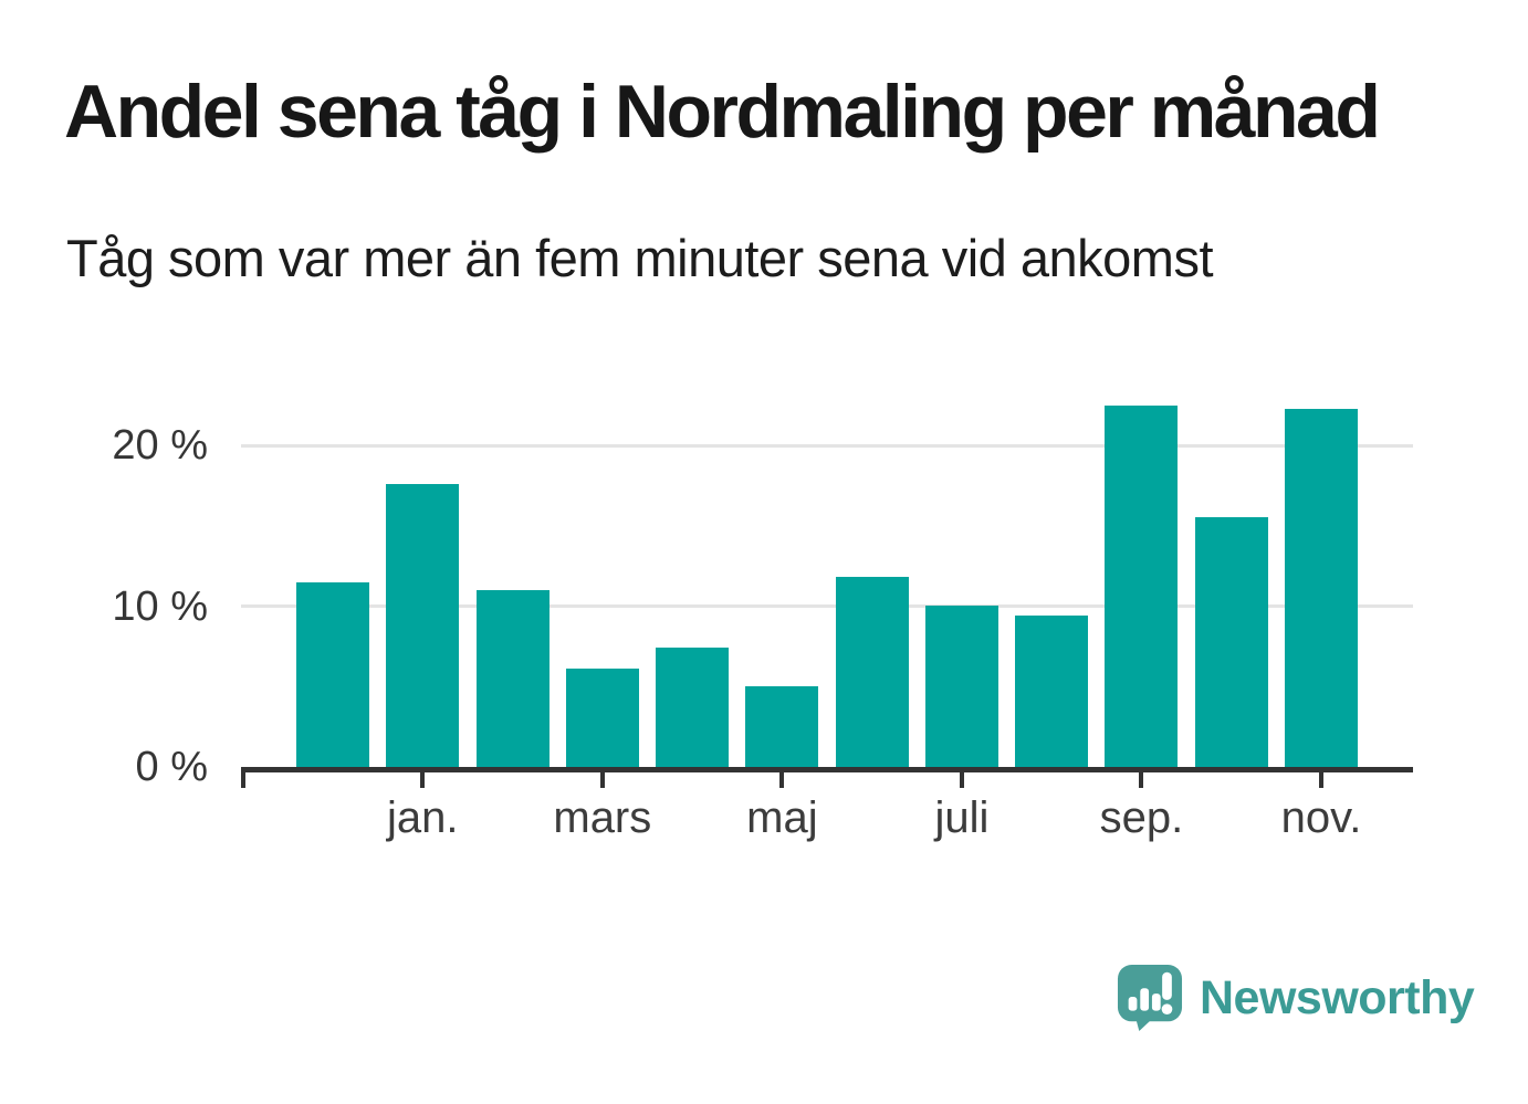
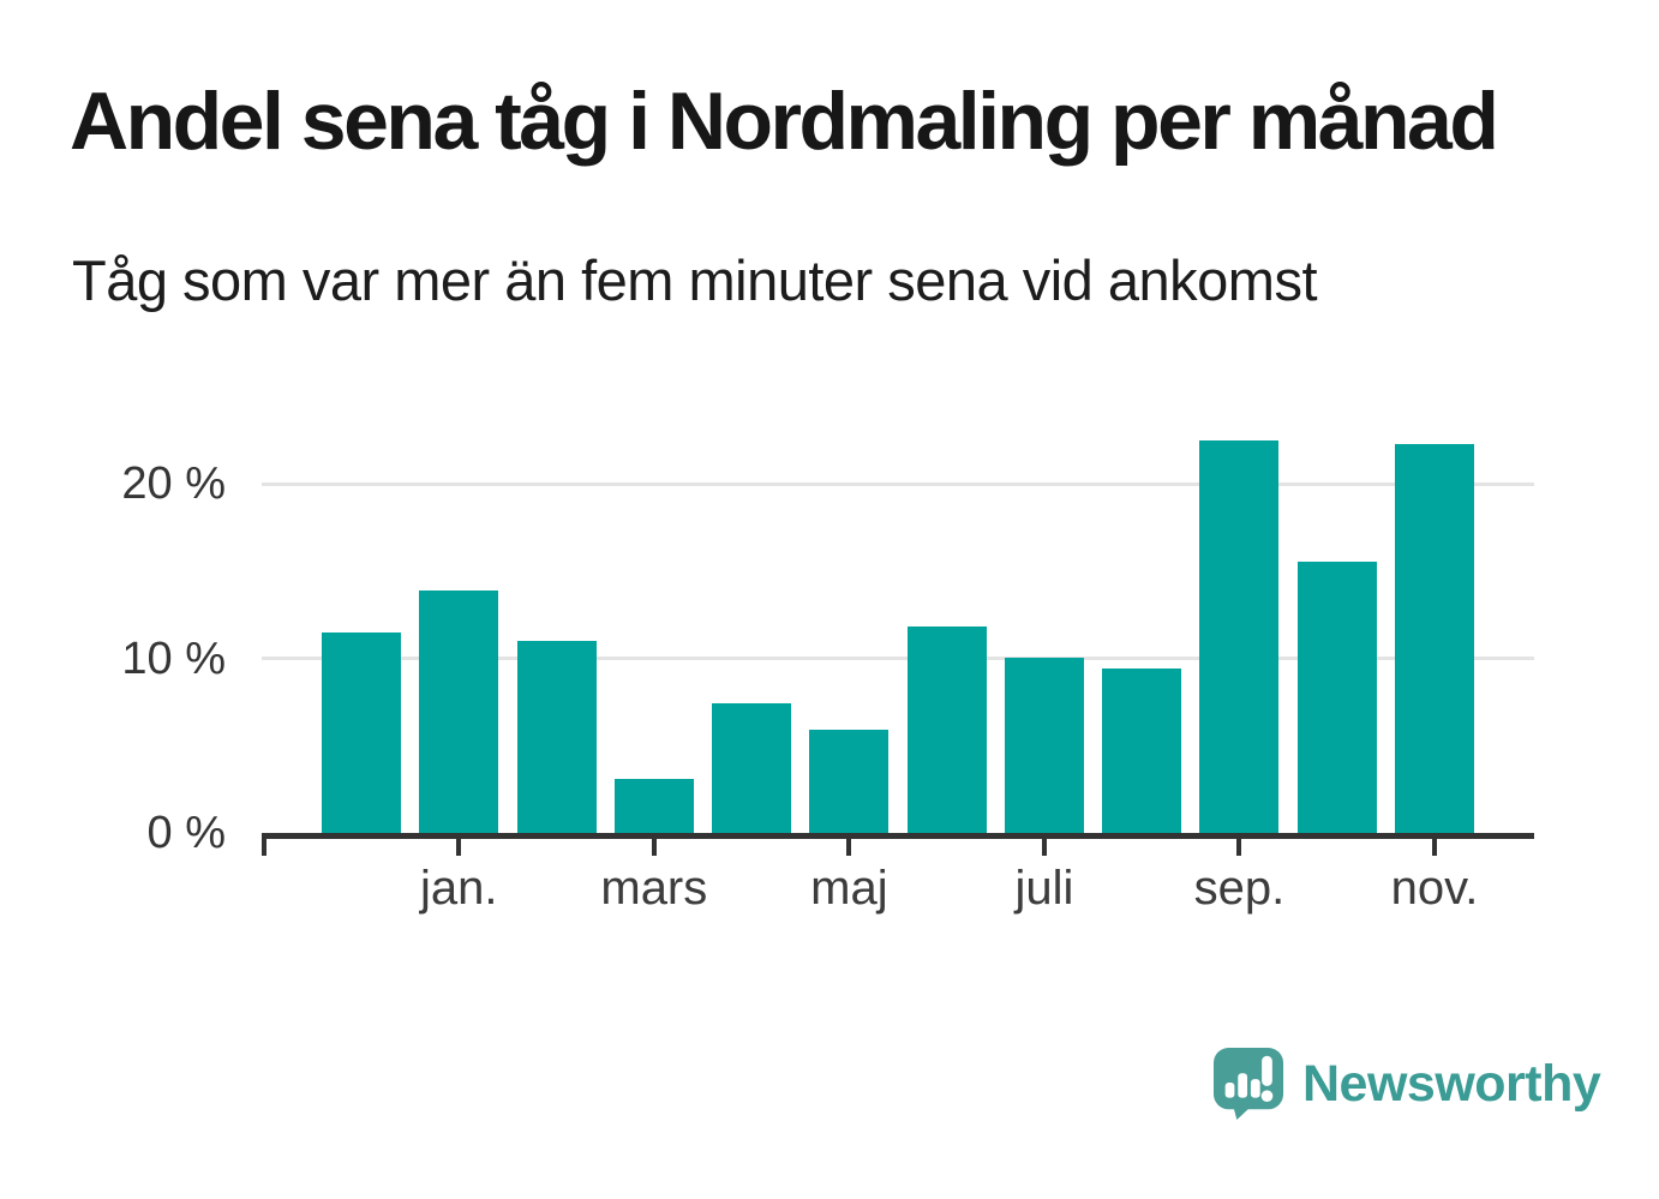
jan.: 17.6% -> 13.9%
mars: 6.1% -> 3.1%
maj: 5.0% -> 5.9%
